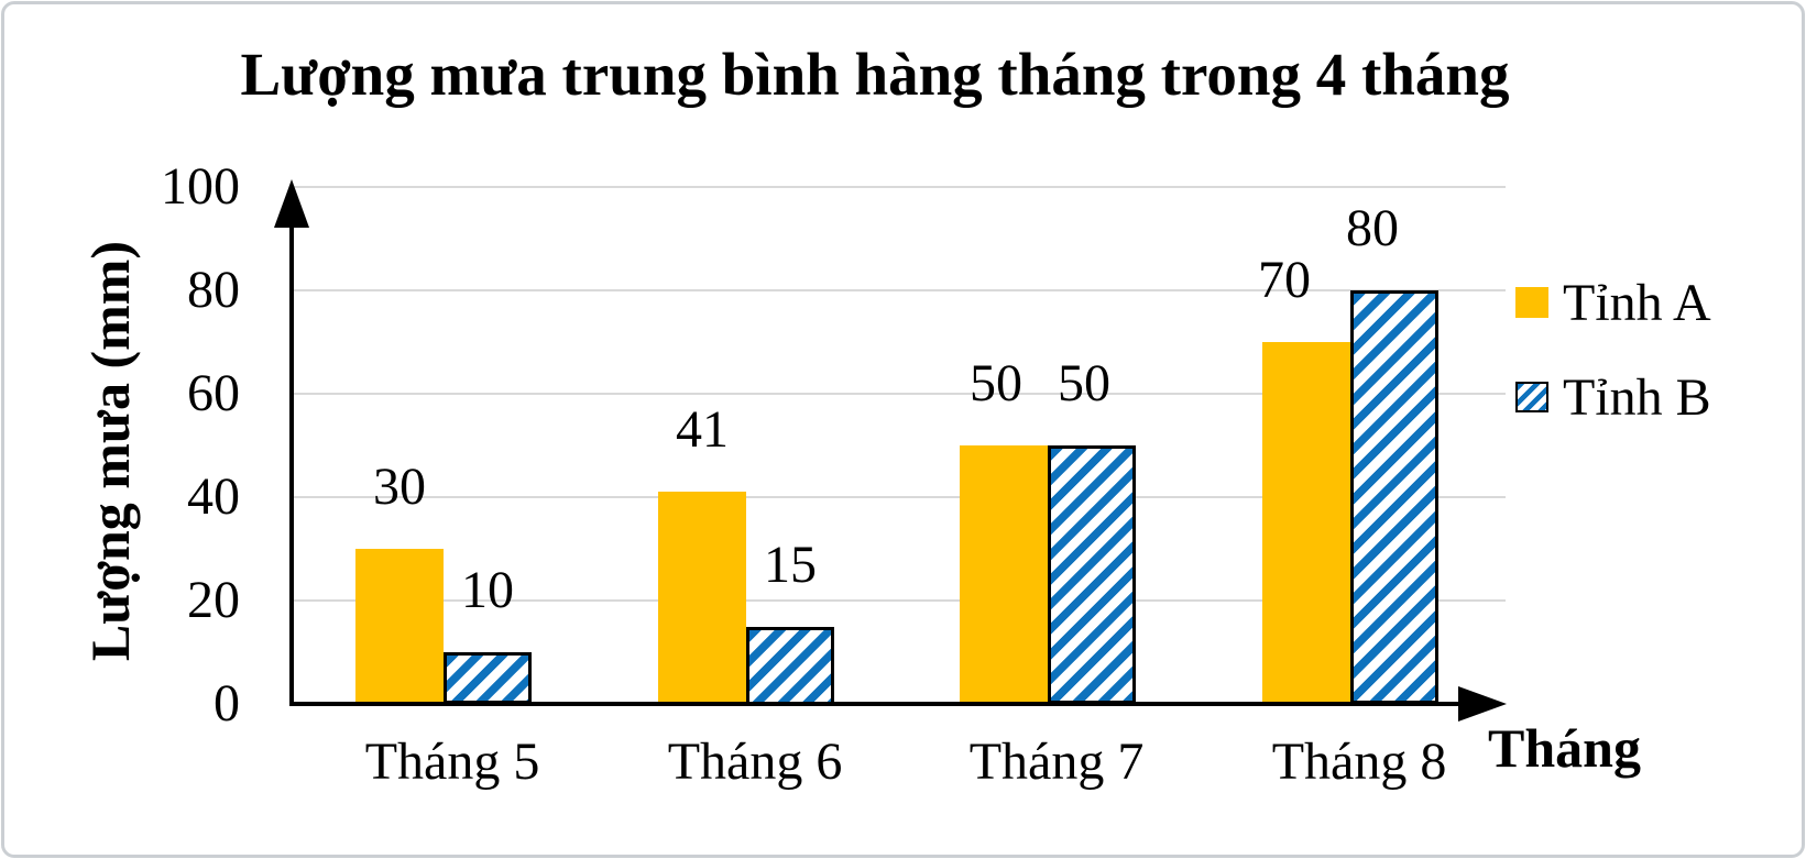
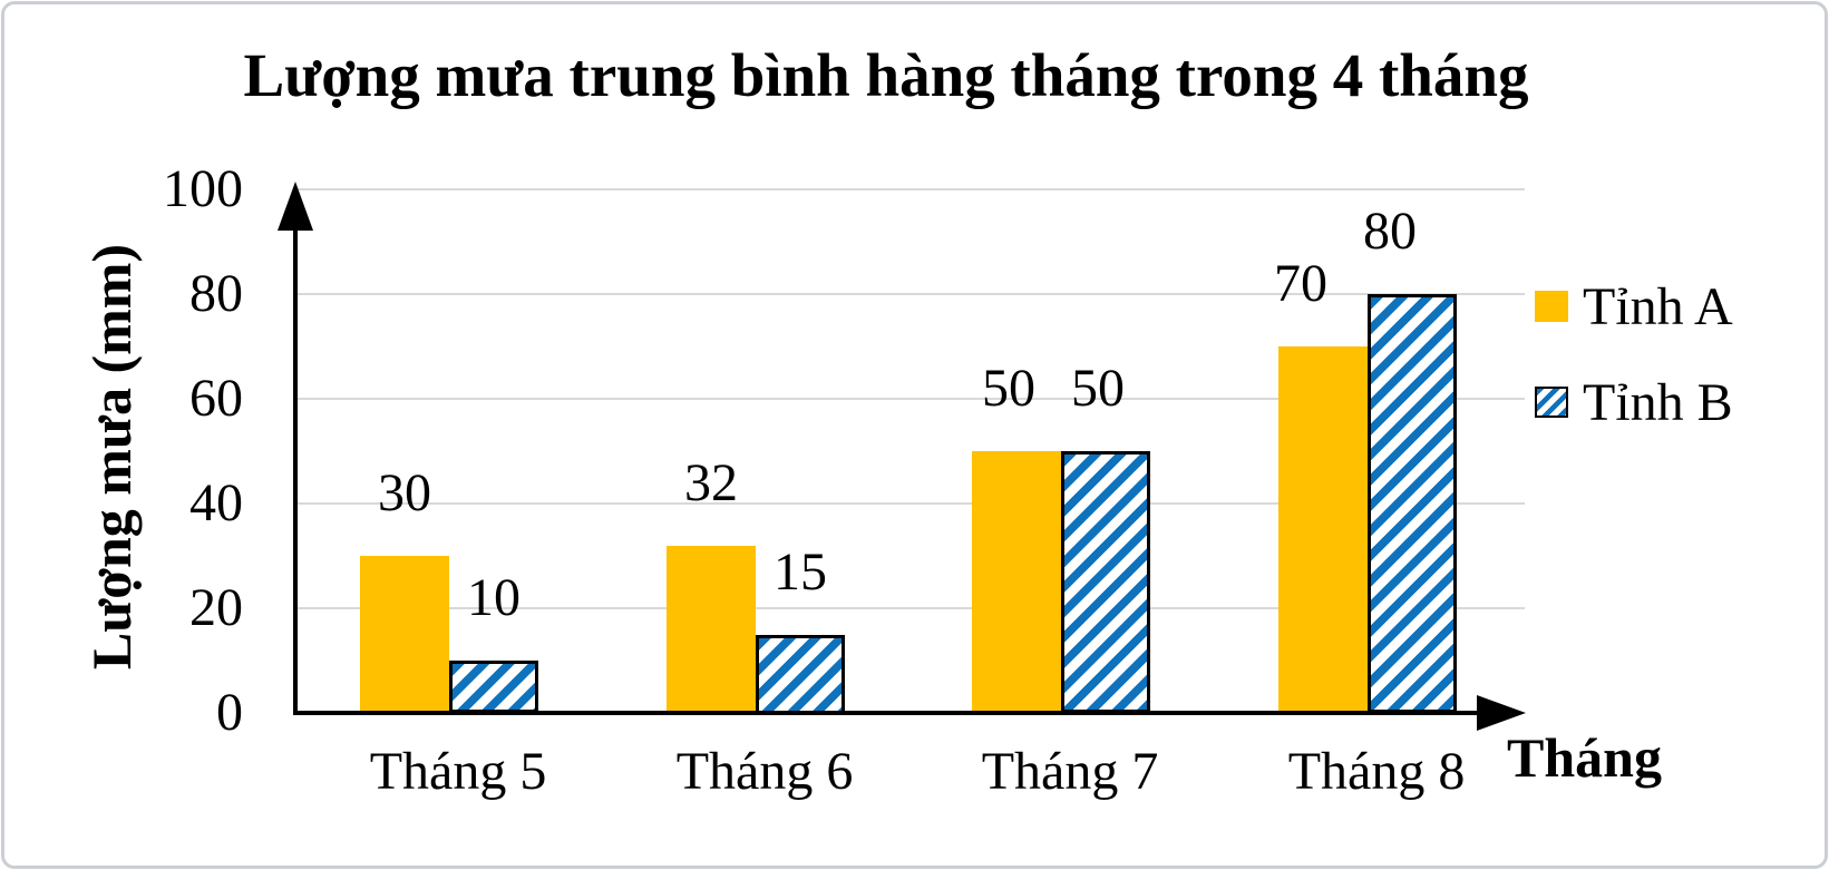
Tỉnh A/Tháng 6: 41 -> 32
